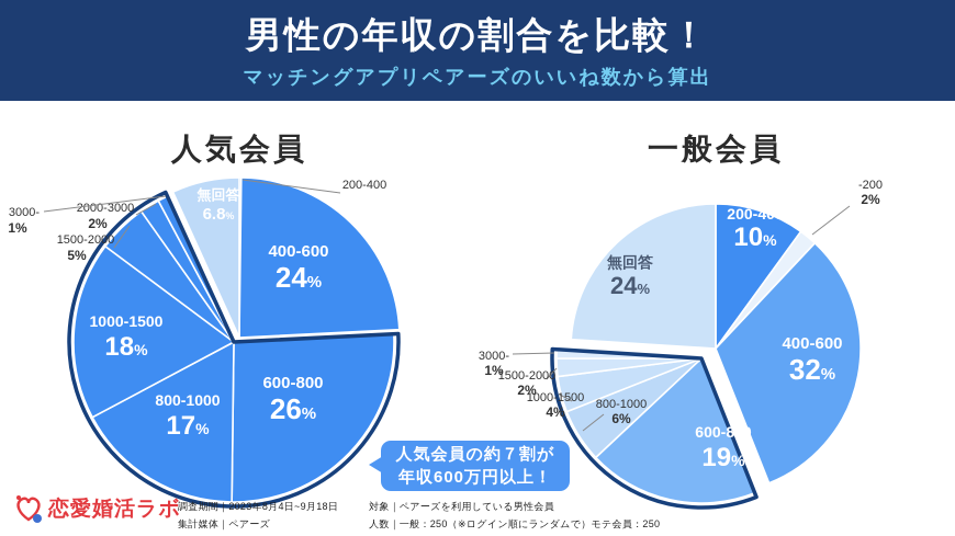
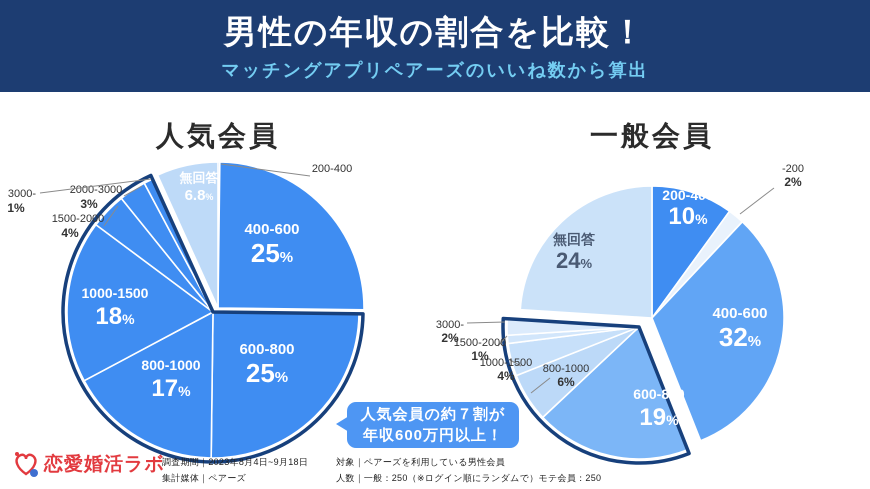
人気会員/400-600: 24 -> 25
人気会員/600-800: 26 -> 25
人気会員/1500-2000: 5% -> 4%
人気会員/2000-3000: 2% -> 3%
一般会員/1500-2000: 2% -> 1%
一般会員/3000-: 1% -> 2%
